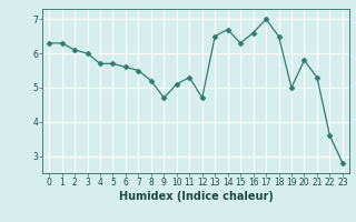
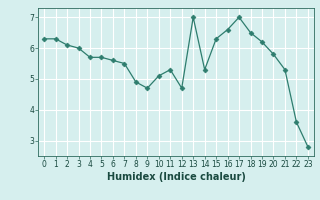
8: 5.2 -> 4.9
13: 6.5 -> 7.0
14: 6.7 -> 5.3
19: 5.0 -> 6.2
